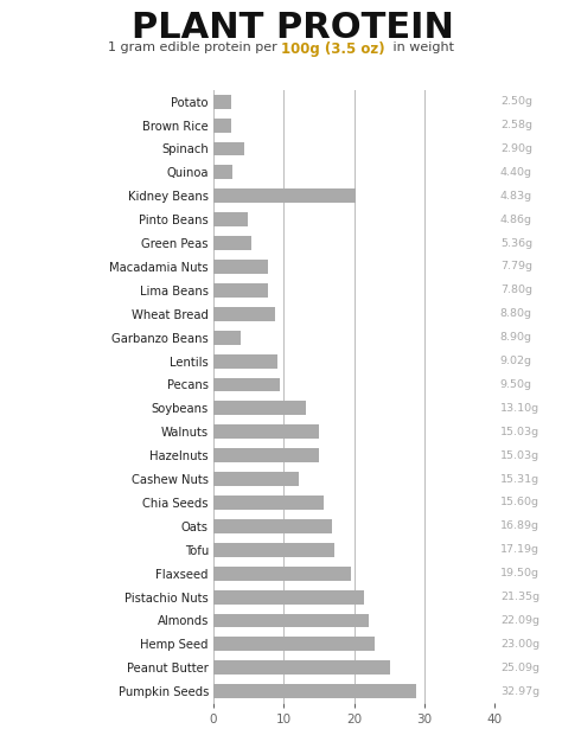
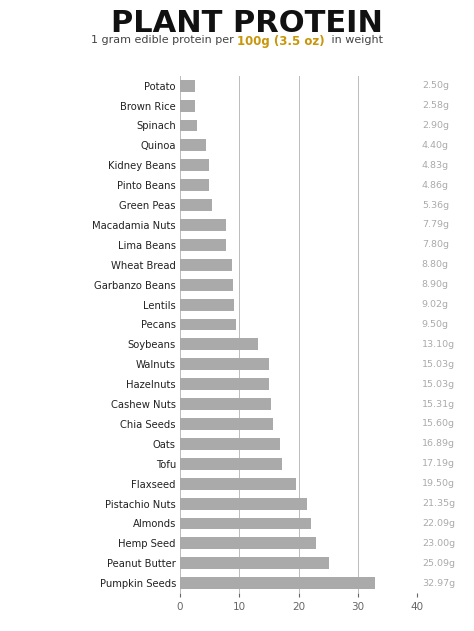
Spinach: 4.4 -> 2.9
Quinoa: 2.6 -> 4.4
Kidney Beans: 20.2 -> 4.8
Garbanzo Beans: 3.8 -> 8.9
Cashew Nuts: 12.2 -> 15.3
Pumpkin Seeds: 28.8 -> 33.0
